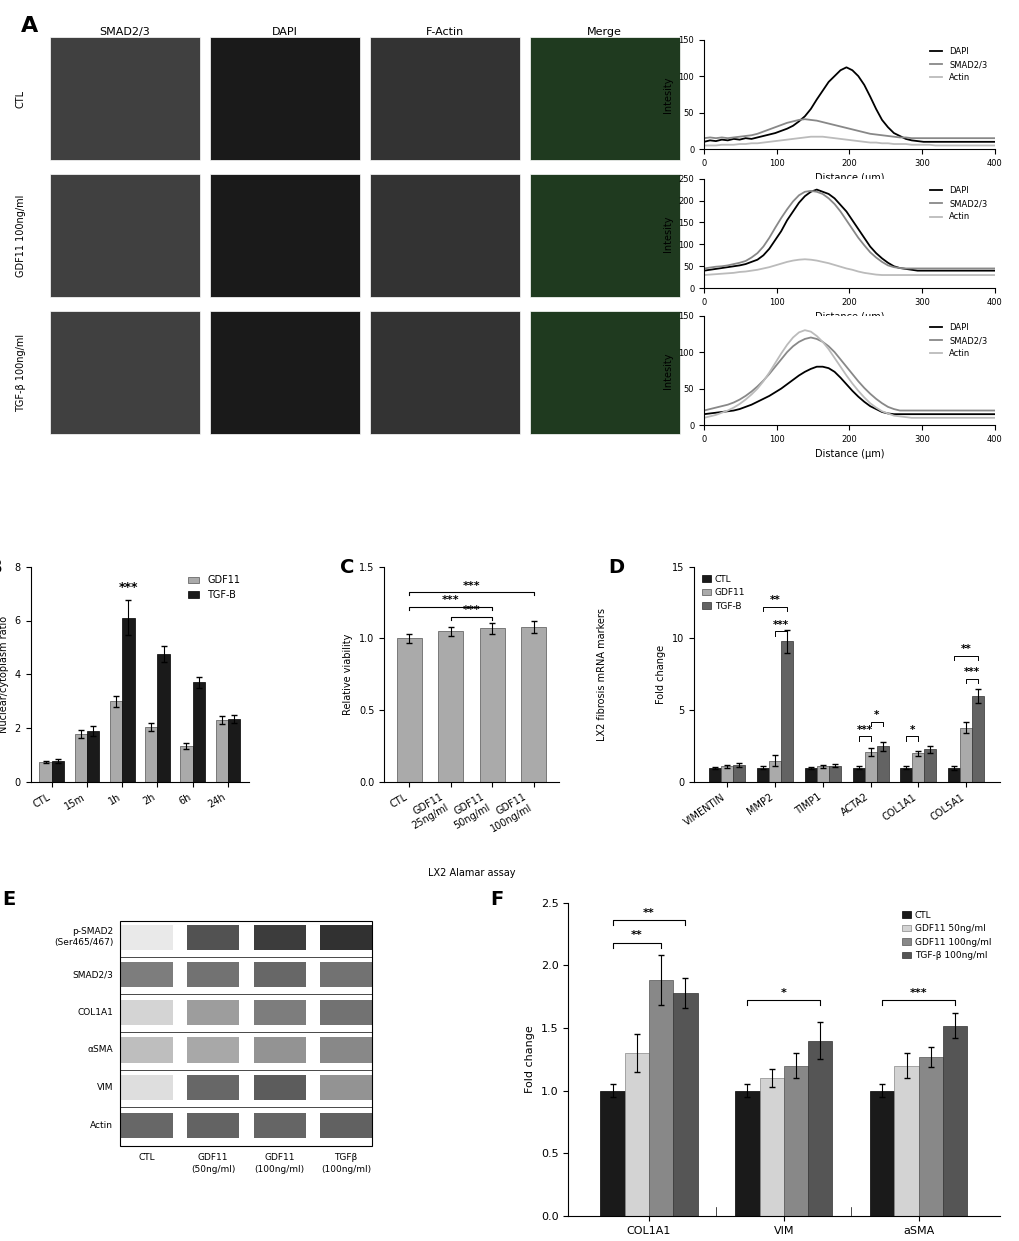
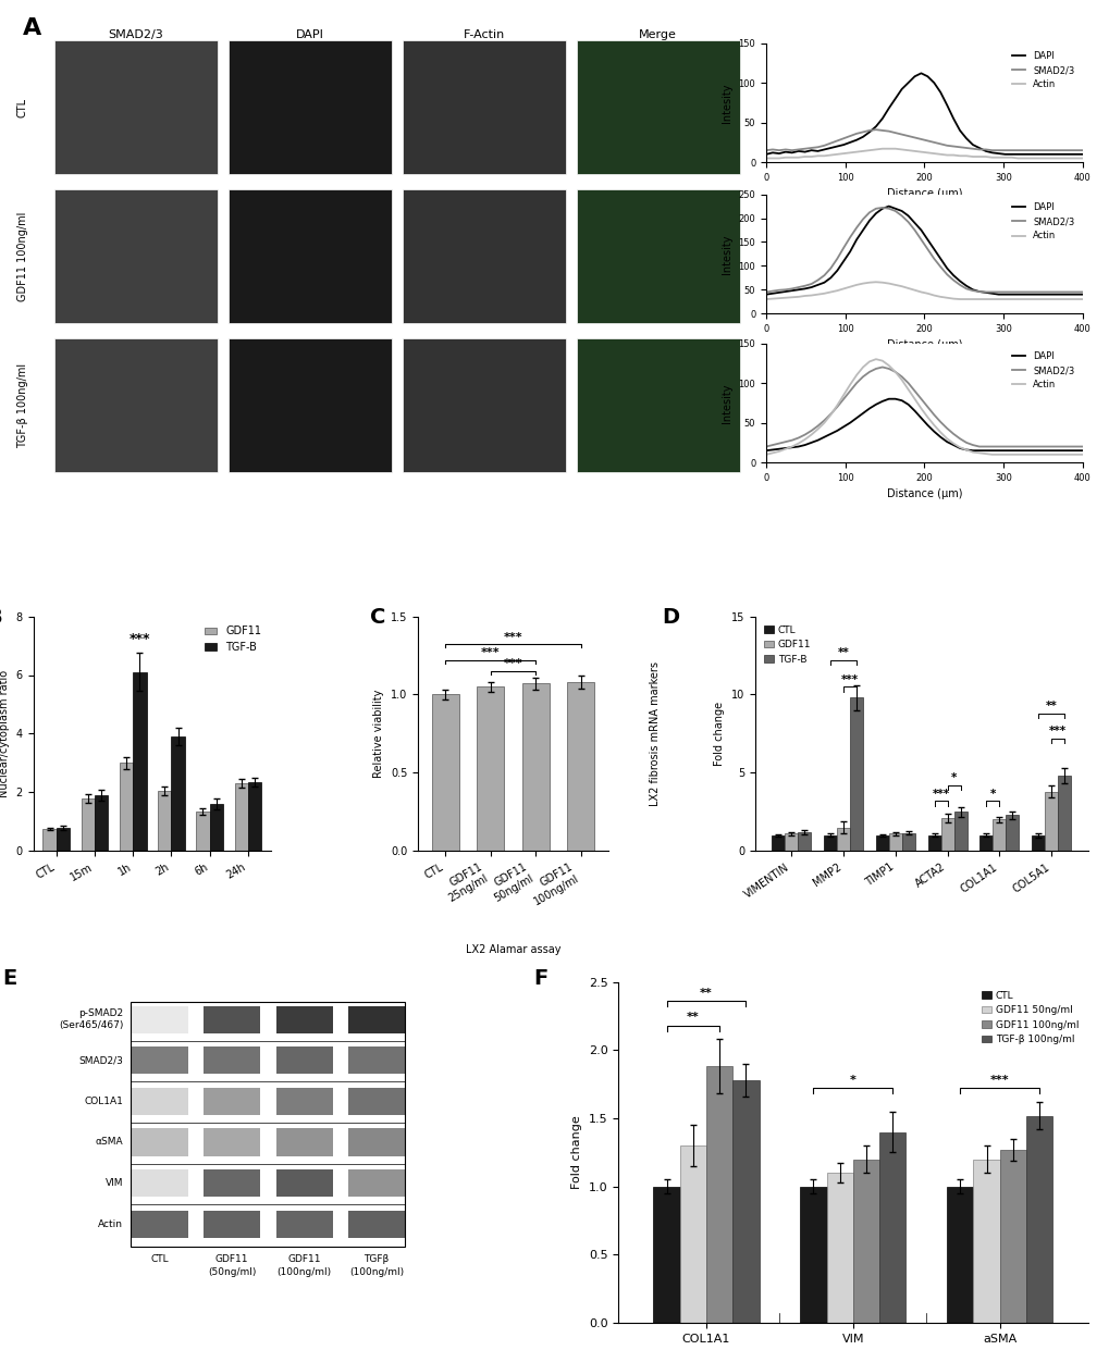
TGF-B/2h: 4.75 -> 3.90
TGF-B/6h: 3.70 -> 1.60
TGF-B/COL5A1: 6.0 -> 4.8
